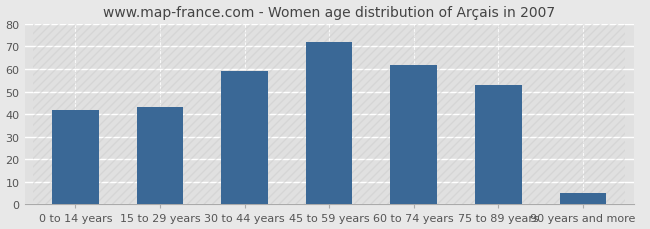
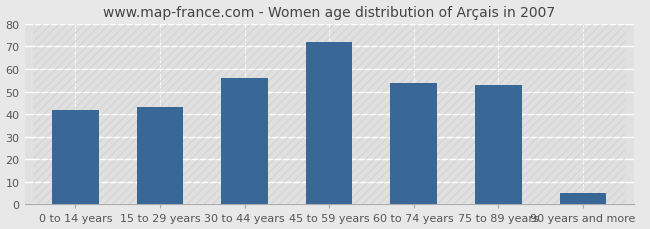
30 to 44 years: 59 -> 56
60 to 74 years: 62 -> 54
